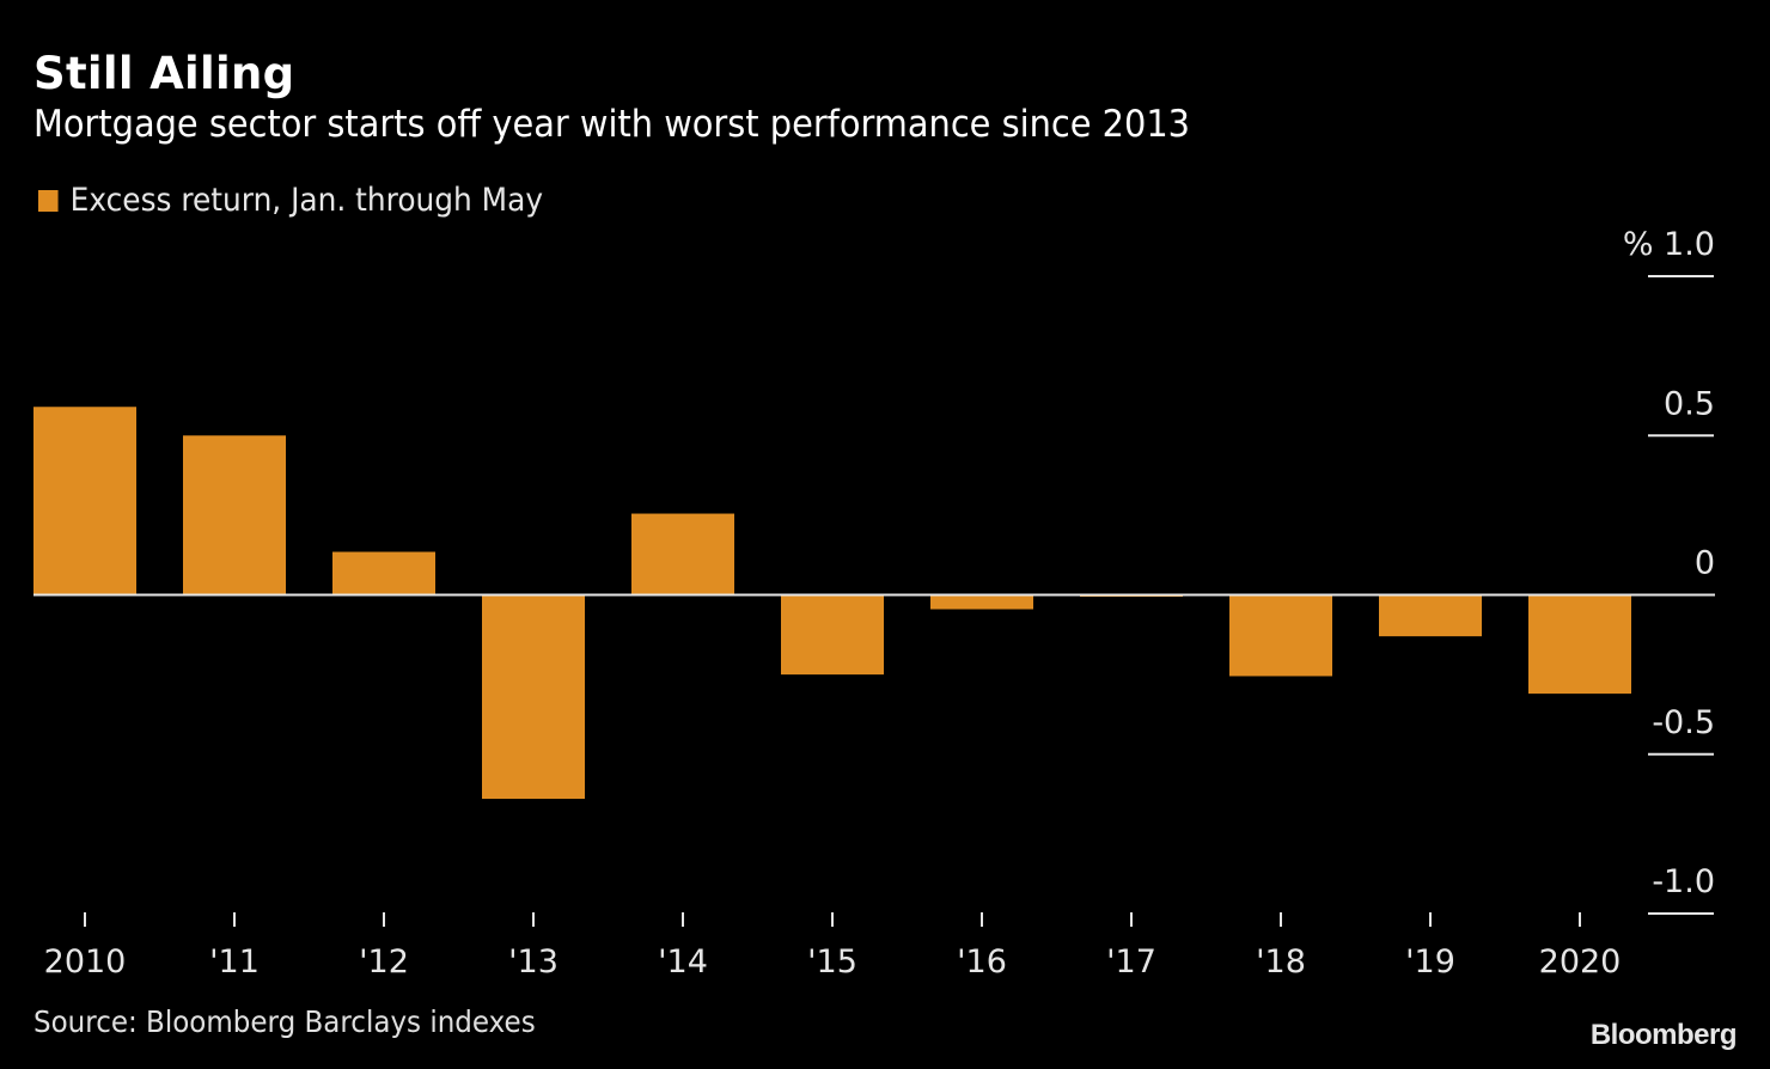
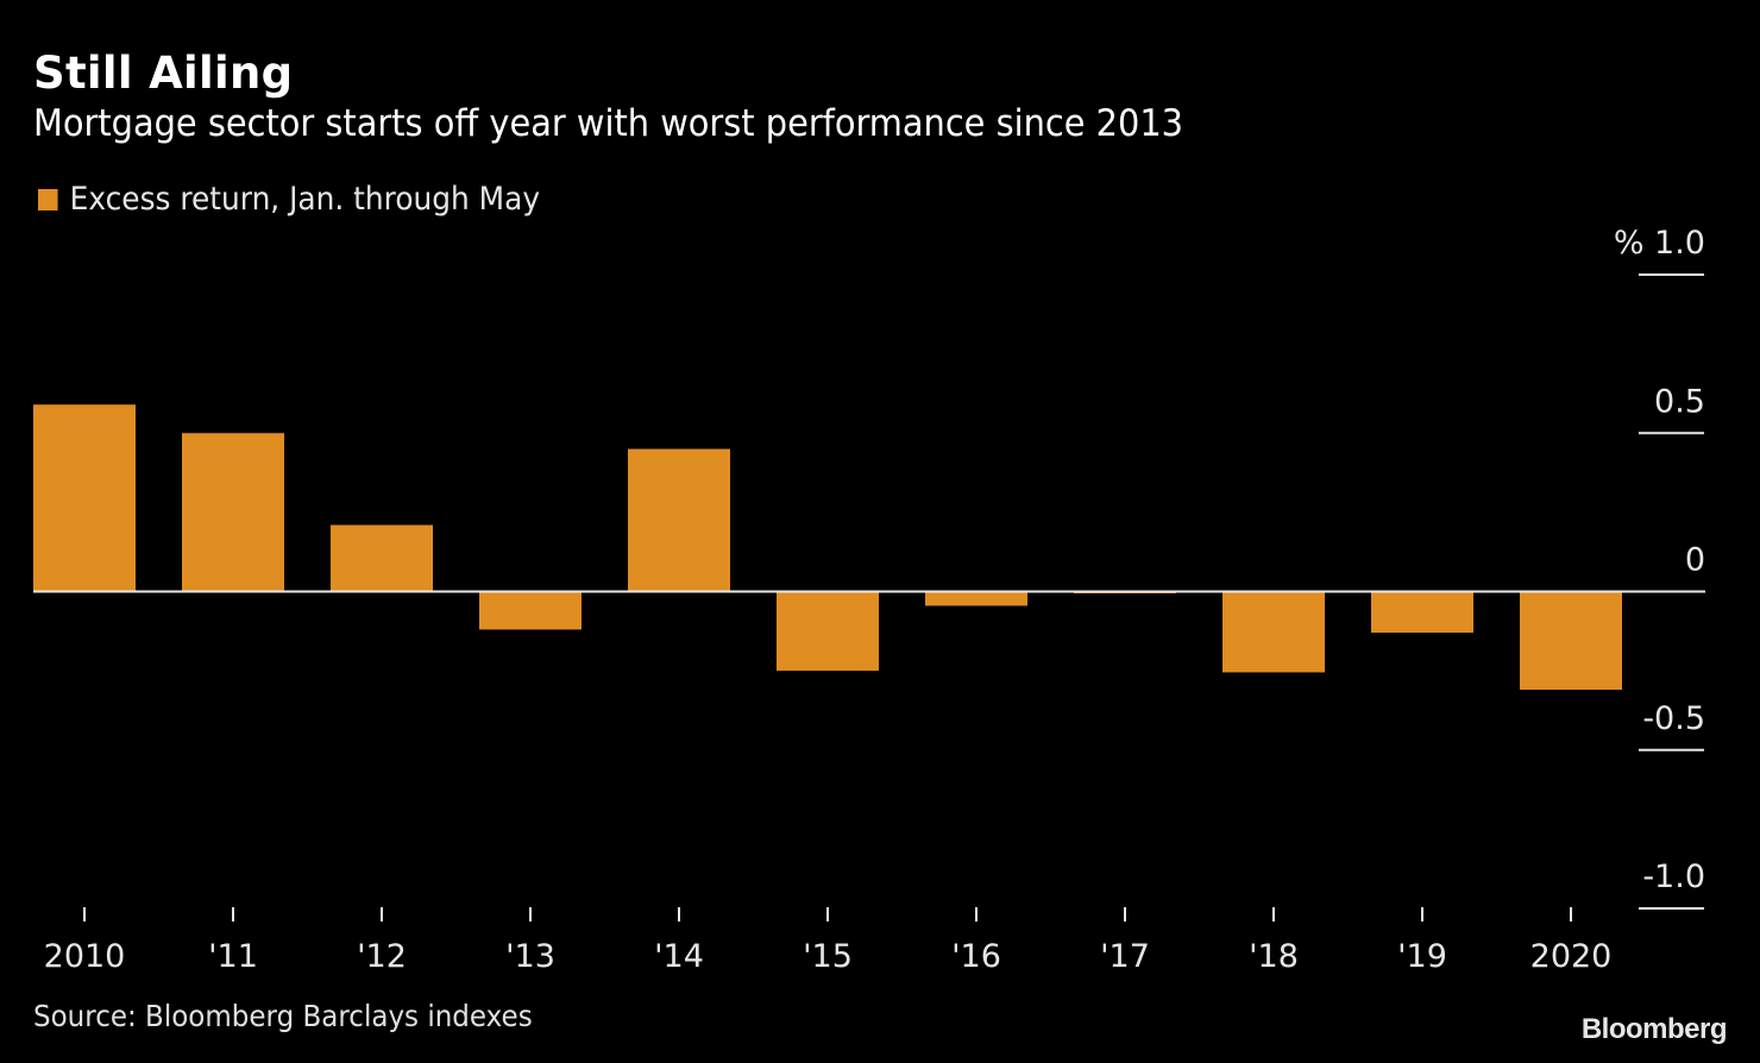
'12: 0.14 -> 0.21
'13: -0.64 -> -0.12
'14: 0.26 -> 0.45
